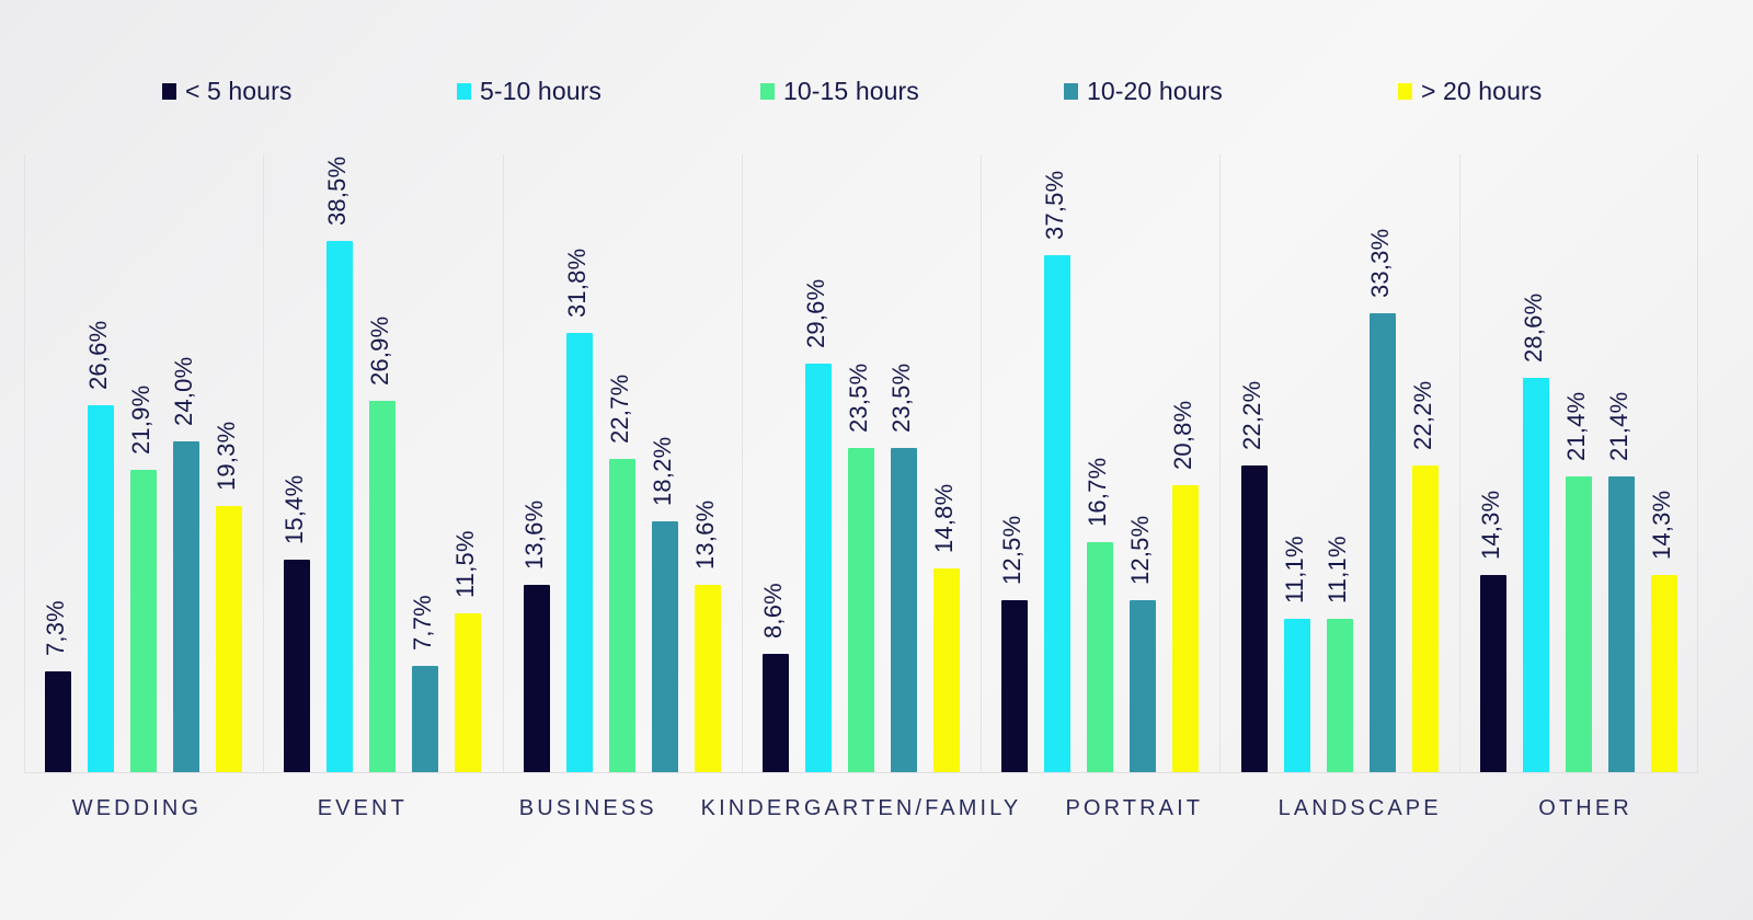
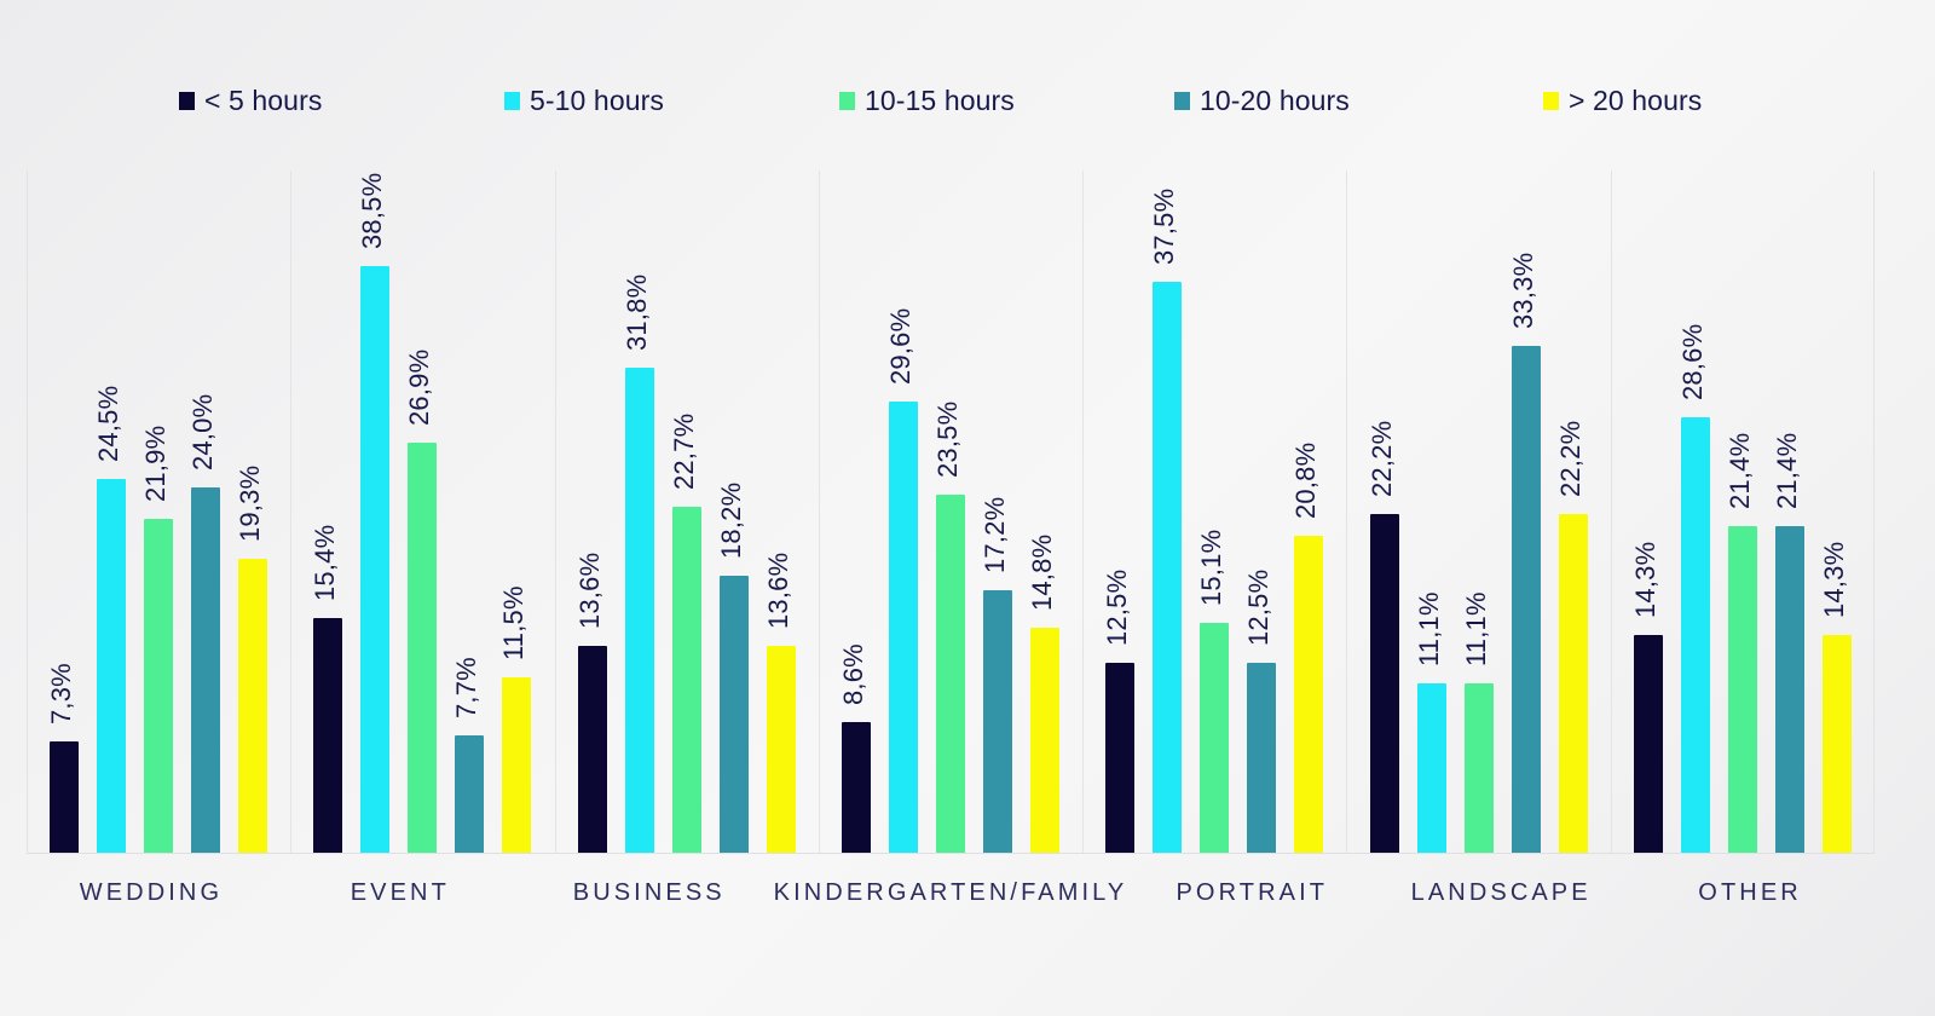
5-10 hours/WEDDING: 26,6% -> 24,5%
10-20 hours/KINDERGARTEN/FAMILY: 23,5% -> 17,2%
10-15 hours/PORTRAIT: 16,7% -> 15,1%
